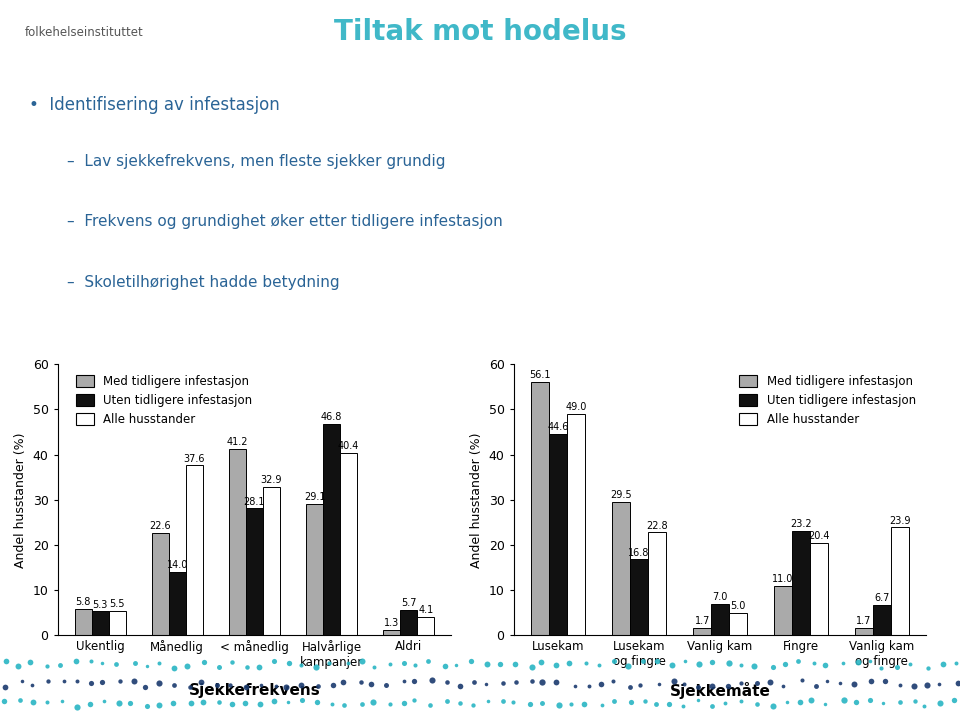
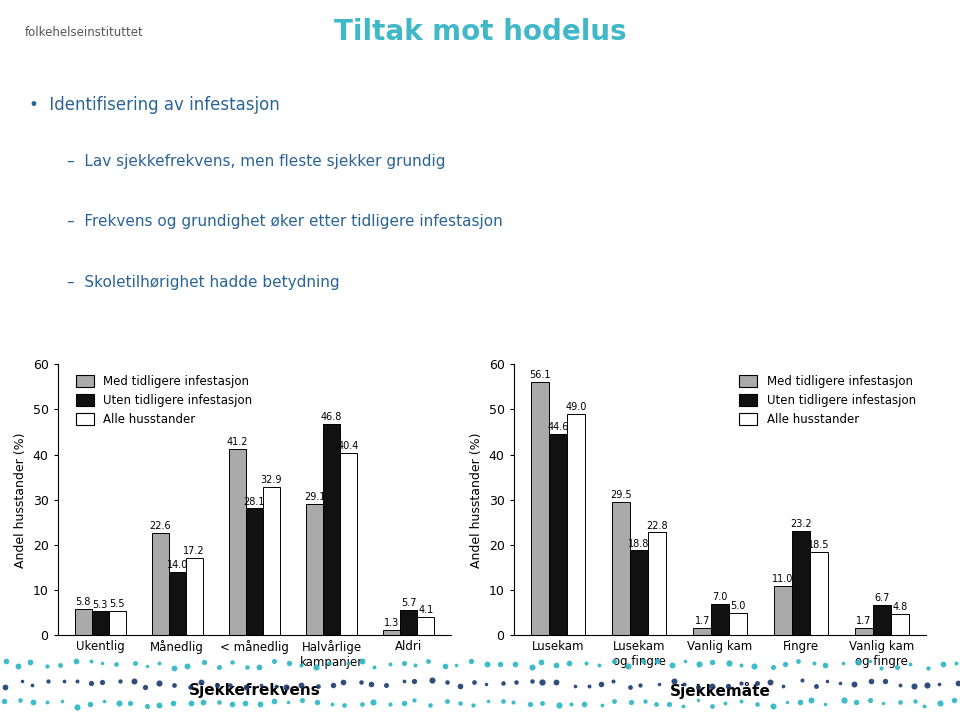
Alle husstander/Månedlig: 37.6 -> 17.2
Uten tidligere infestasjon/Lusekam og fingre: 16.8 -> 18.8
Alle husstander/Fingre: 20.4 -> 18.5
Alle husstander/Vanlig kam og fingre: 23.9 -> 4.8
